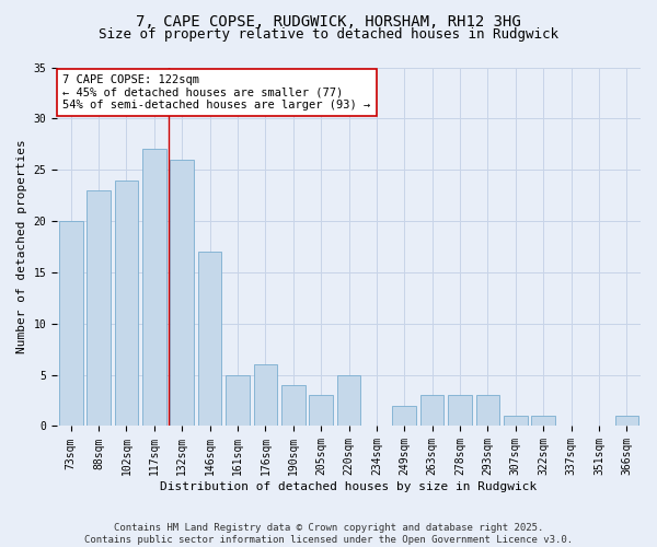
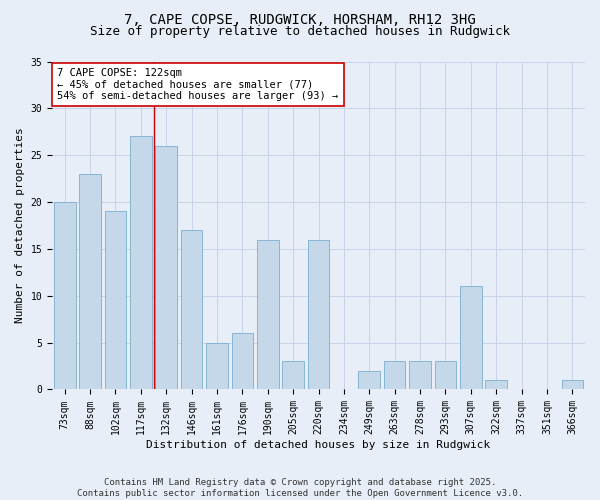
102sqm: 24 -> 19
190sqm: 4 -> 16
220sqm: 5 -> 16
307sqm: 1 -> 11
